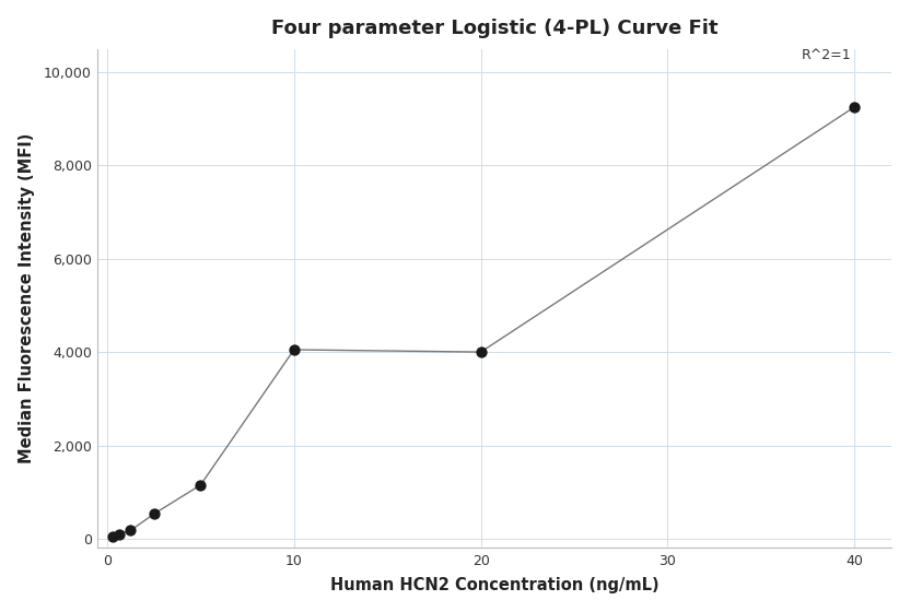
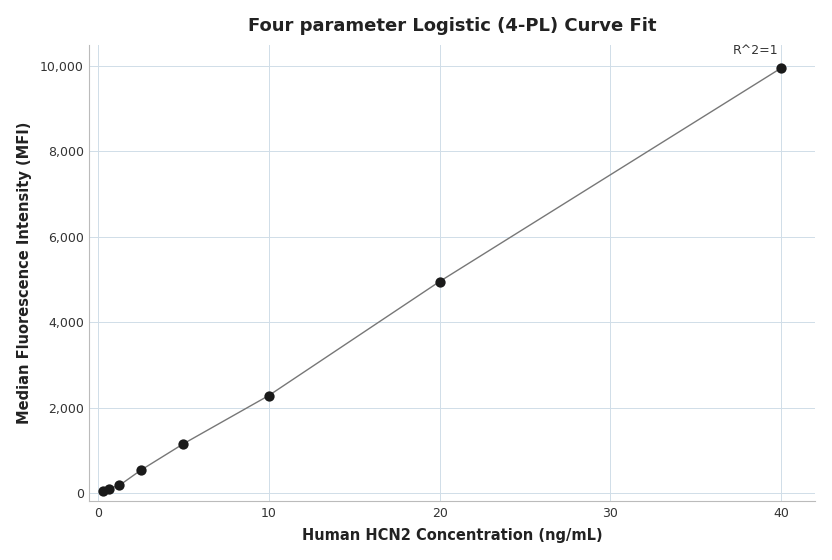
10: 4,050 -> 2,280
20: 4,000 -> 4,950
40: 9,250 -> 9,950
